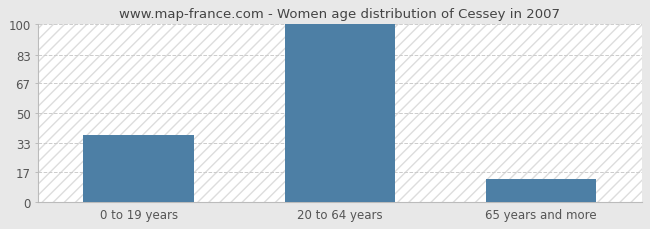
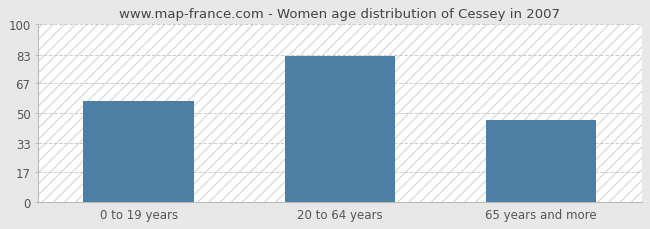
0 to 19 years: 38 -> 57
20 to 64 years: 100 -> 82
65 years and more: 13 -> 46
